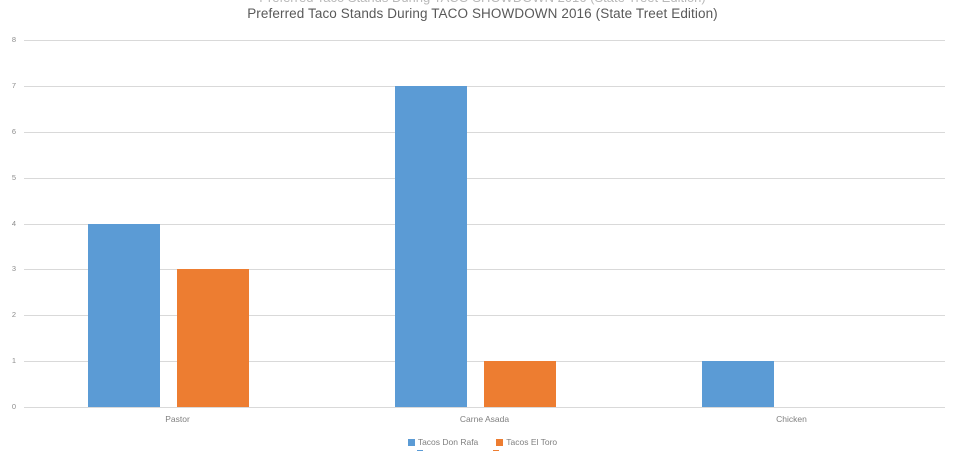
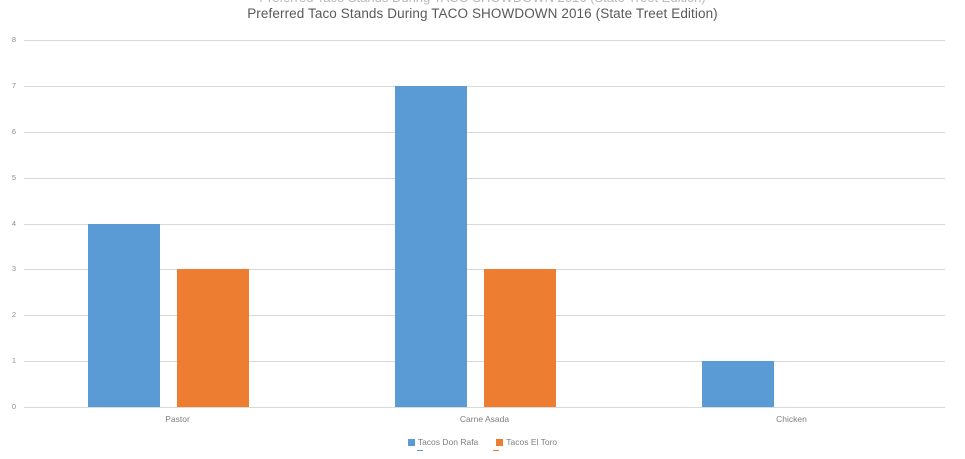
Tacos El Toro/Carne Asada: 1 -> 3
